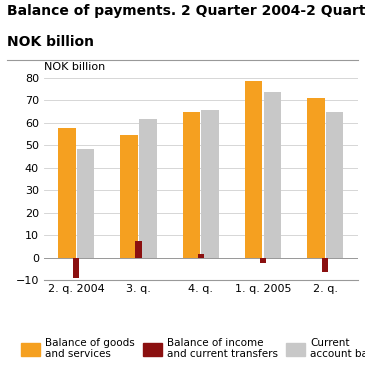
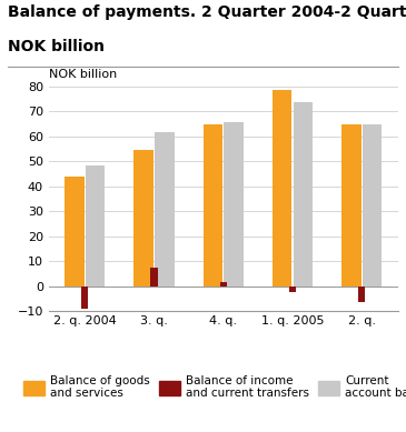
Balance of goods and services/2. q. 2004: 57.5 -> 44.0
Balance of goods and services/2. q.: 71.0 -> 65.0
